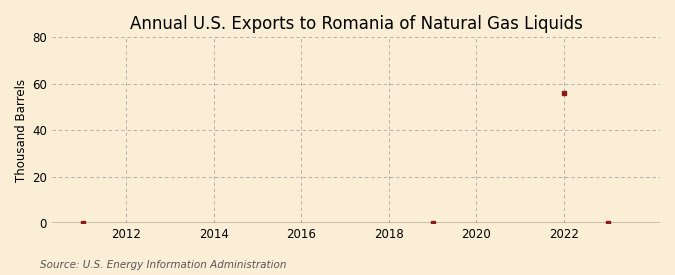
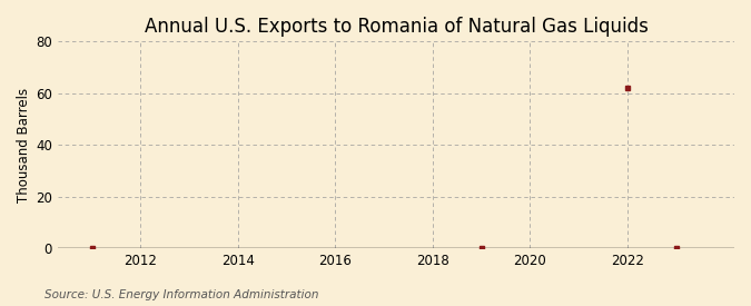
2022: 56 -> 62
